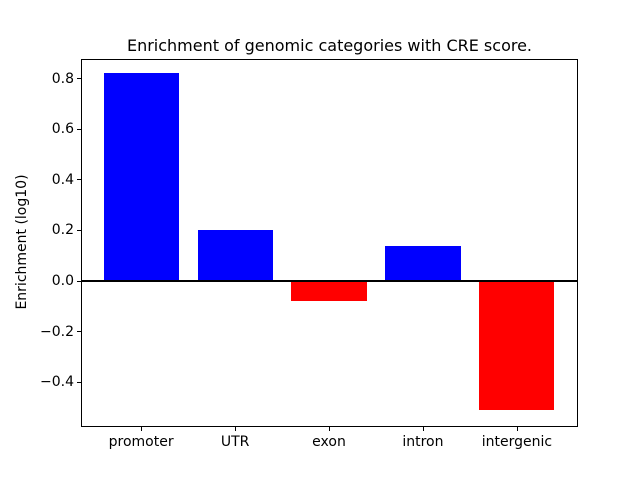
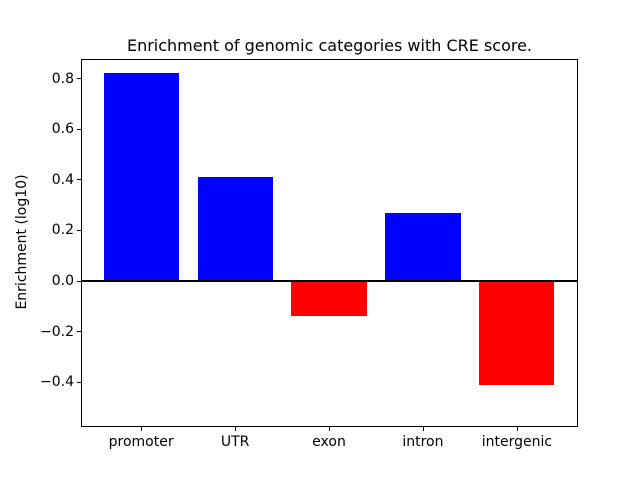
UTR: 0.20 -> 0.41
exon: -0.08 -> -0.14
intron: 0.14 -> 0.27
intergenic: -0.51 -> -0.41
